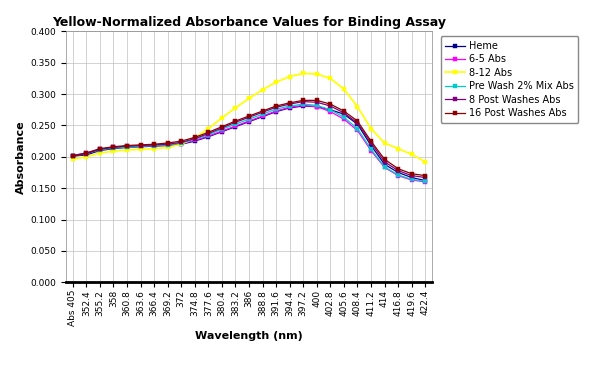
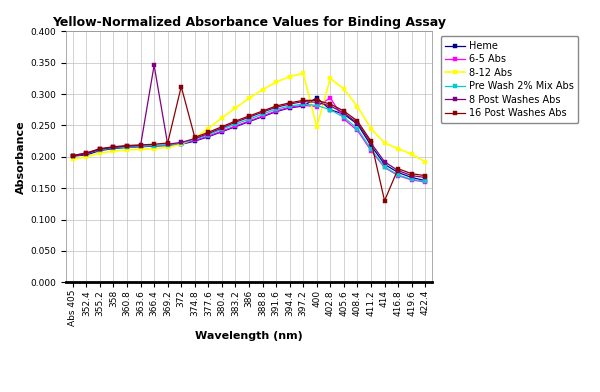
8 Post Washes Abs/366.4: 0.219 -> 0.346
16 Post Washes Abs/372: 0.225 -> 0.312
Heme/400: 0.280 -> 0.294
8-12 Abs/400: 0.332 -> 0.248
6-5 Abs/402.8: 0.272 -> 0.294
16 Post Washes Abs/414: 0.196 -> 0.130
